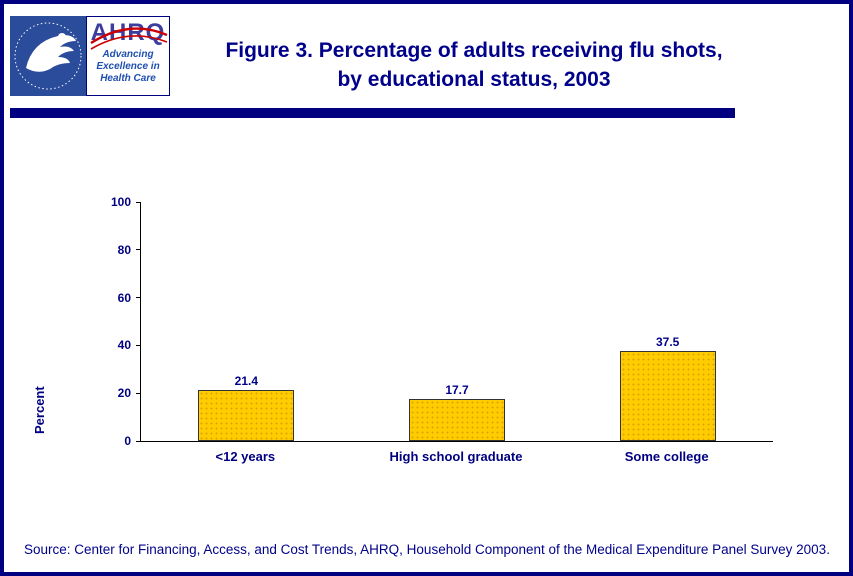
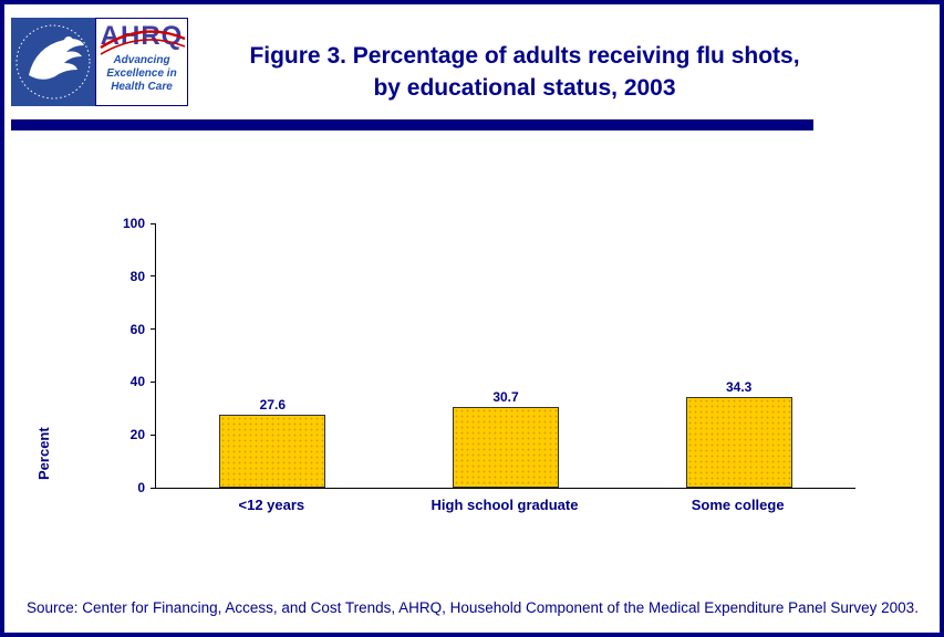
<12 years: 21.4 -> 27.6
High school graduate: 17.7 -> 30.7
Some college: 37.5 -> 34.3
